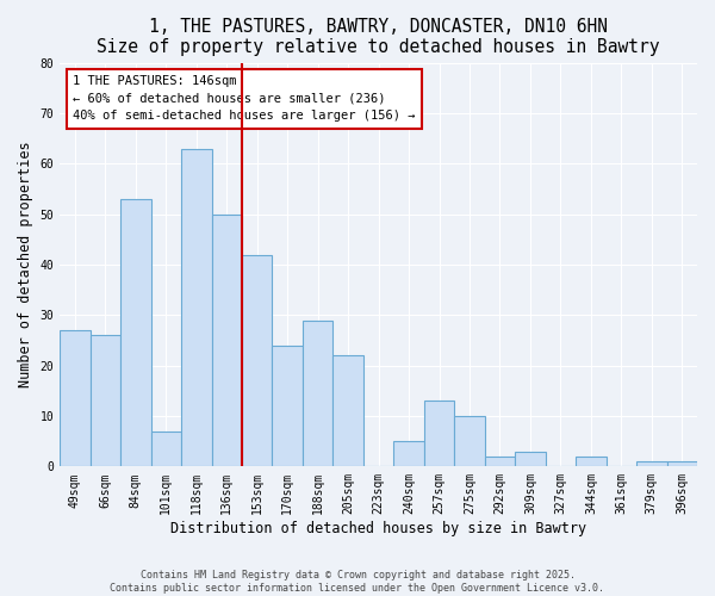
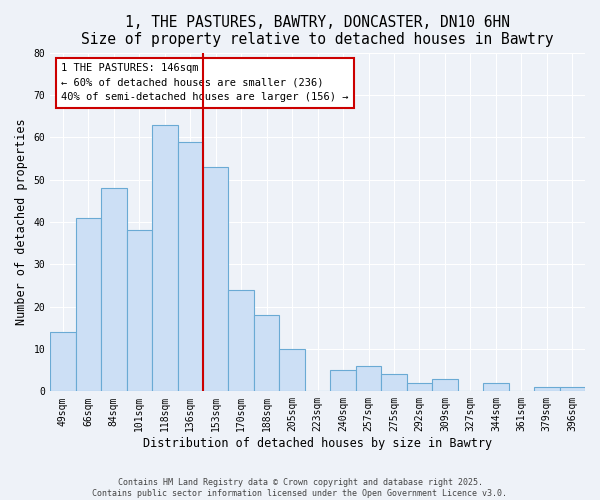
49sqm: 27 -> 14
66sqm: 26 -> 41
84sqm: 53 -> 48
101sqm: 7 -> 38
136sqm: 50 -> 59
153sqm: 42 -> 53
188sqm: 29 -> 18
205sqm: 22 -> 10
257sqm: 13 -> 6
275sqm: 10 -> 4
